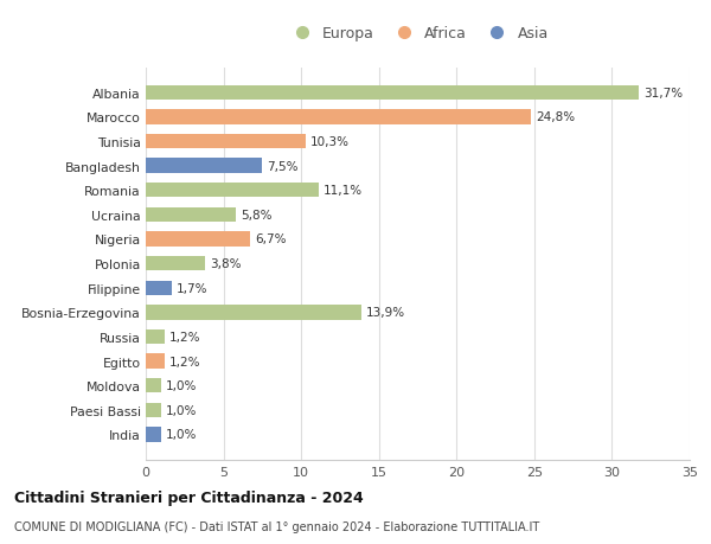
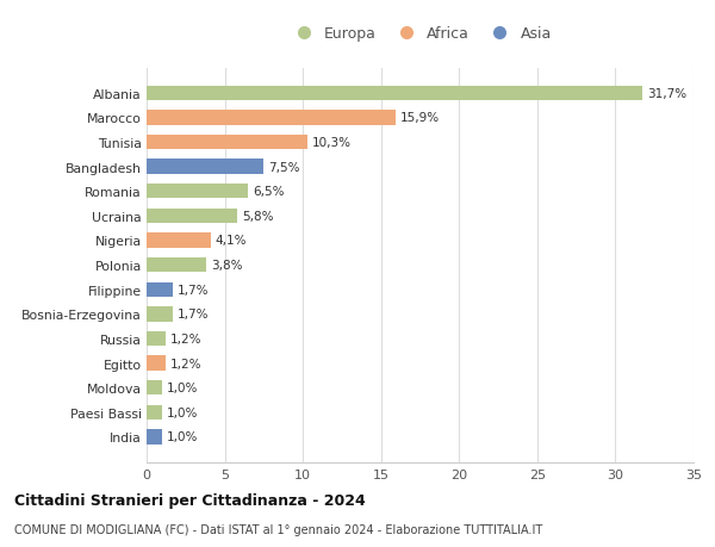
Marocco: 24,8% -> 15,9%
Romania: 11,1% -> 6,5%
Nigeria: 6,7% -> 4,1%
Bosnia-Erzegovina: 13,9% -> 1,7%
